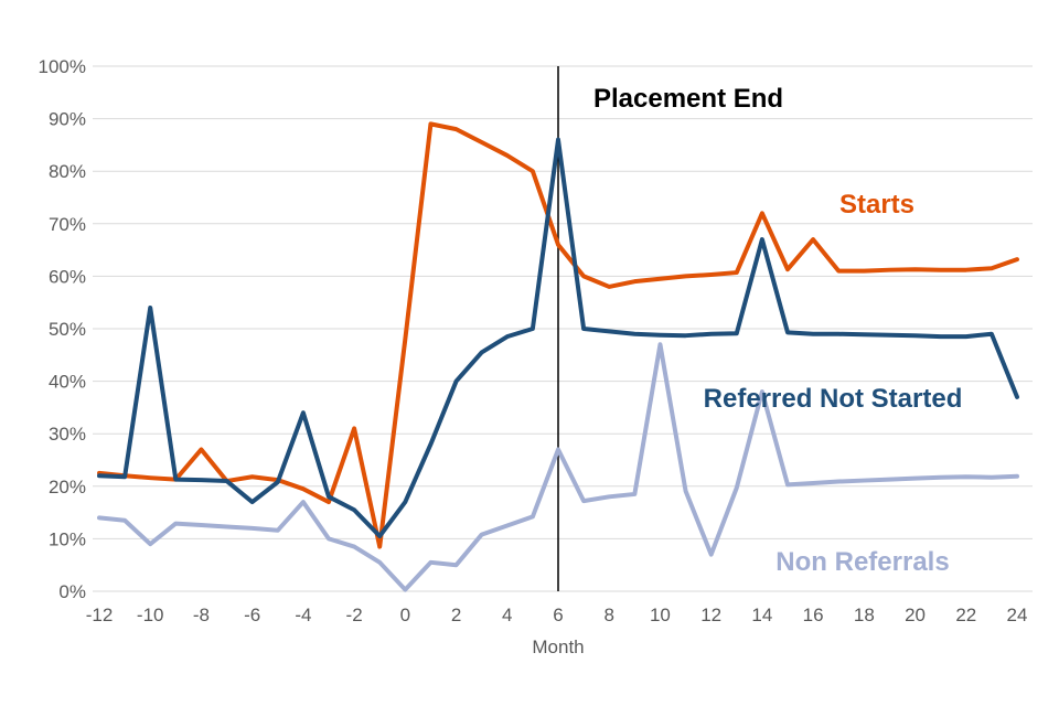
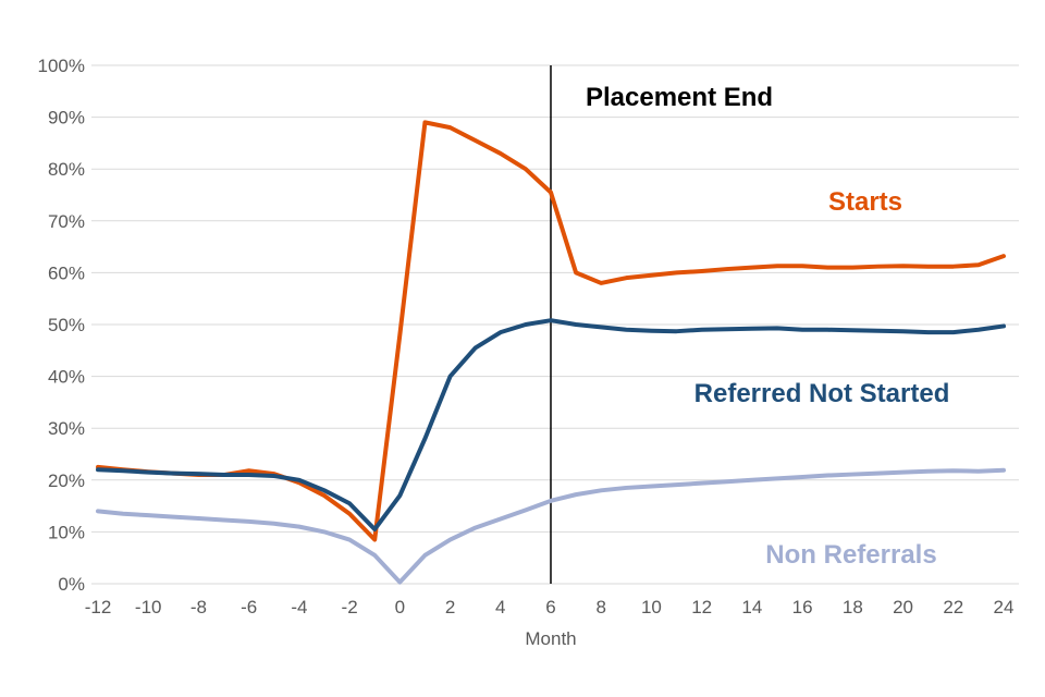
Referred Not Started/-10: 54% -> 22%
Non Referrals/-10: 9% -> 13%
Starts/-8: 27% -> 21%
Referred Not Started/-6: 17% -> 21%
Referred Not Started/-4: 34% -> 20%
Non Referrals/-4: 17% -> 11%
Starts/-2: 31% -> 14%
Non Referrals/2: 5% -> 8%
Starts/6: 66% -> 76%
Referred Not Started/6: 86% -> 51%
Non Referrals/6: 27% -> 16%
Non Referrals/10: 47% -> 19%
Non Referrals/12: 7% -> 19%
Starts/14: 72% -> 61%
Referred Not Started/14: 67% -> 49%
Non Referrals/14: 38% -> 20%
Starts/16: 67% -> 61%
Referred Not Started/24: 37% -> 50%
